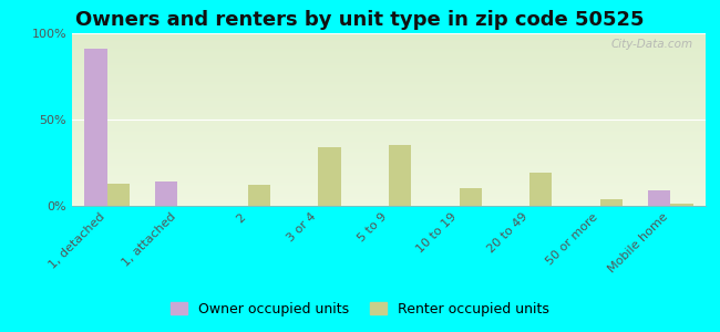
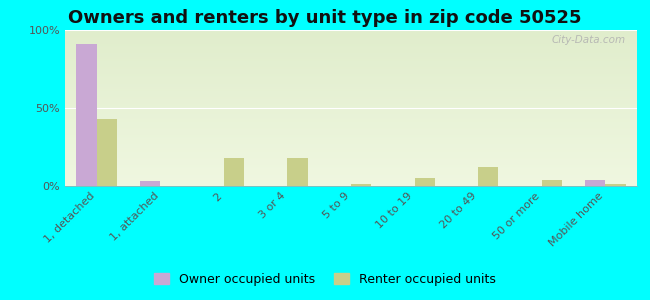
Renter occupied units/1, detached: 13% -> 43%
Owner occupied units/1, attached: 14% -> 3%
Renter occupied units/2: 12% -> 18%
Renter occupied units/3 or 4: 34% -> 18%
Renter occupied units/5 to 9: 35% -> 1%
Renter occupied units/10 to 19: 10% -> 5%
Renter occupied units/20 to 49: 19% -> 12%
Owner occupied units/Mobile home: 9% -> 4%
